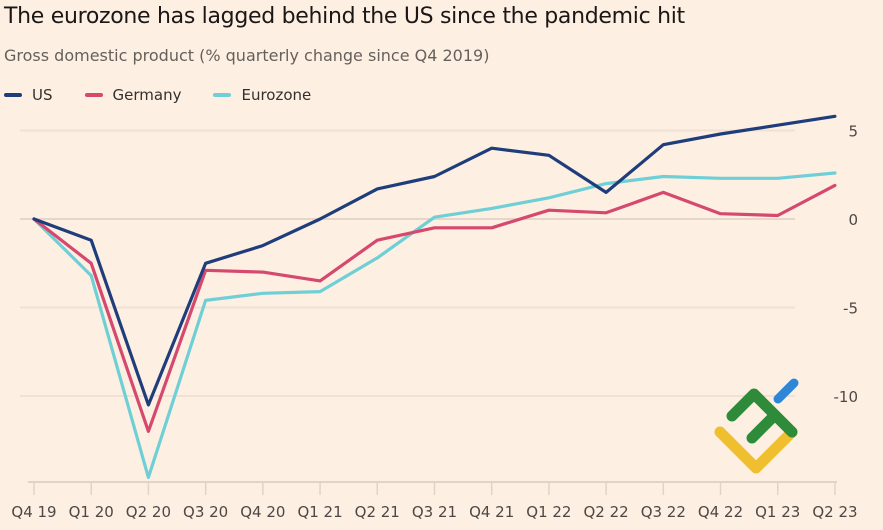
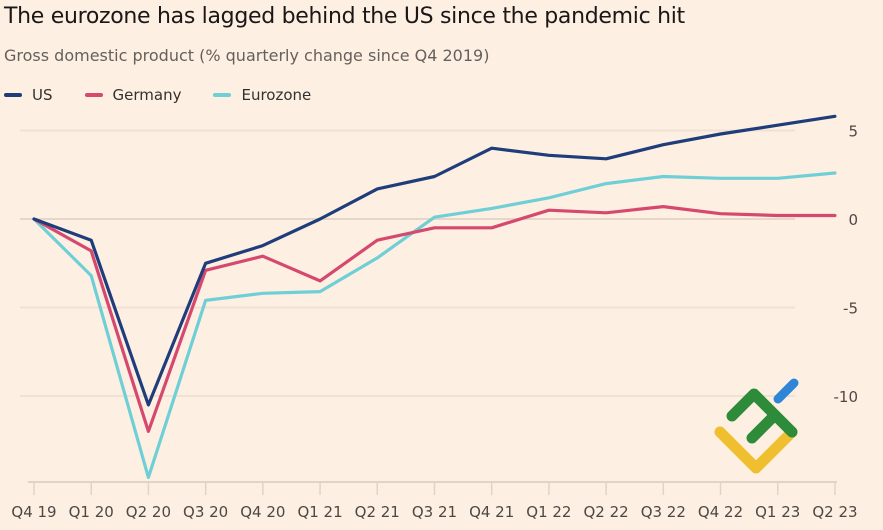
Germany/Q1 20: -2.5 -> -1.8
Germany/Q4 20: -3.0 -> -2.1
US/Q2 22: 1.5 -> 3.4
Germany/Q3 22: 1.5 -> 0.7
Germany/Q2 23: 1.9 -> 0.2
